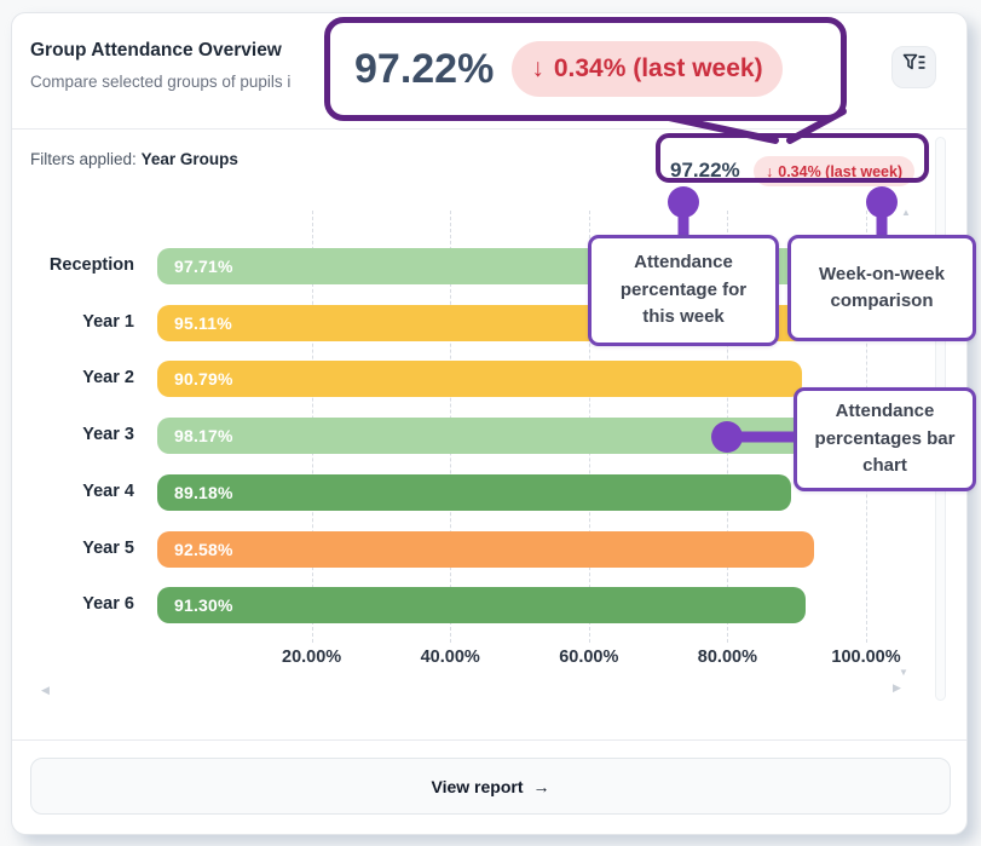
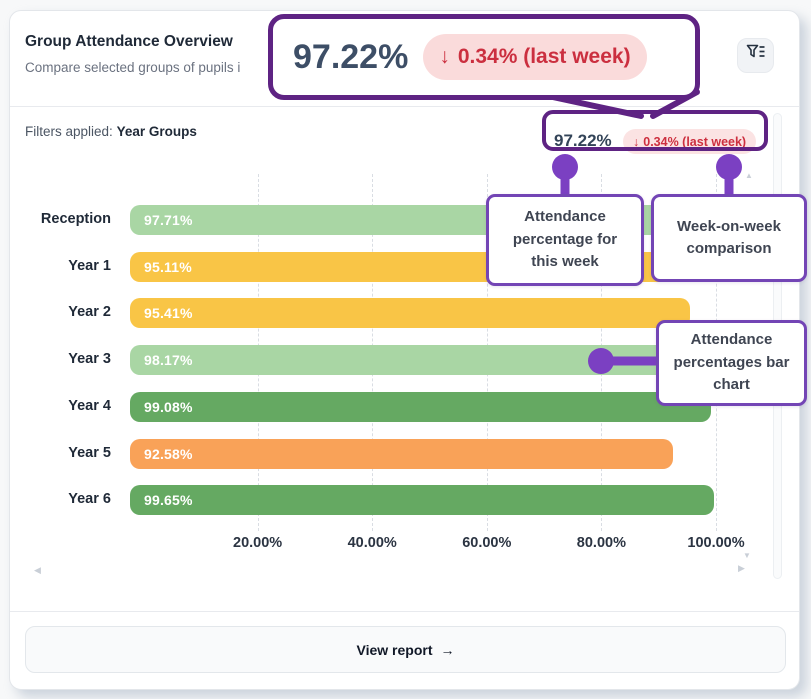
Year 2: 90.79% -> 95.41%
Year 4: 89.18% -> 99.08%
Year 6: 91.30% -> 99.65%
